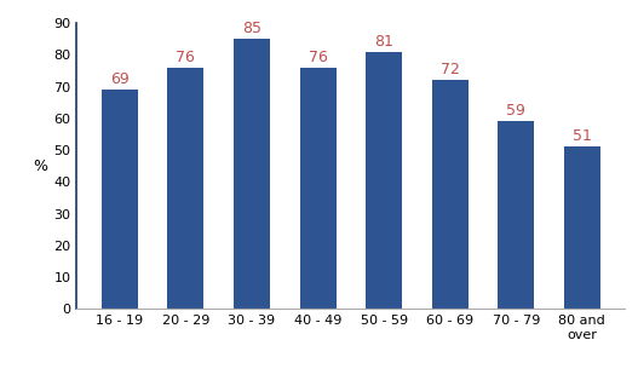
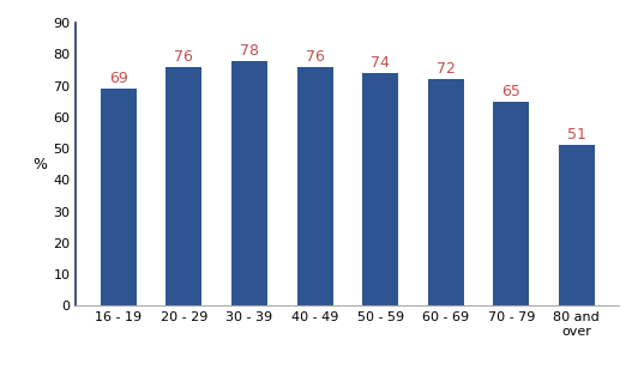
30 - 39: 85 -> 78
50 - 59: 81 -> 74
70 - 79: 59 -> 65
